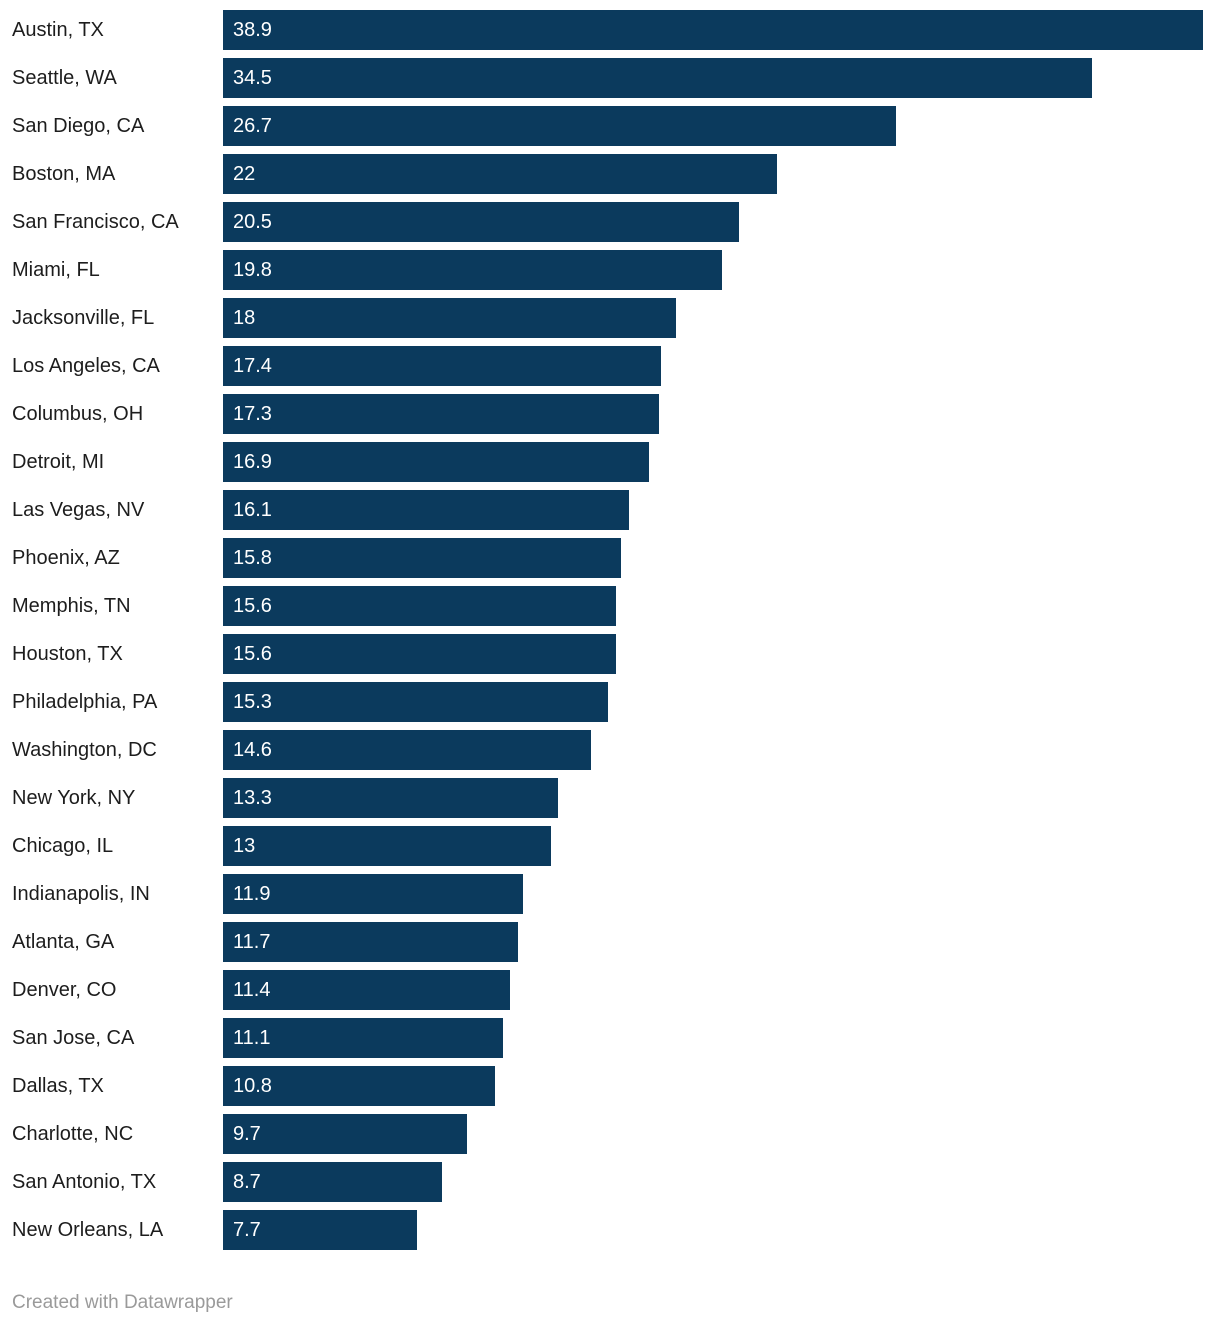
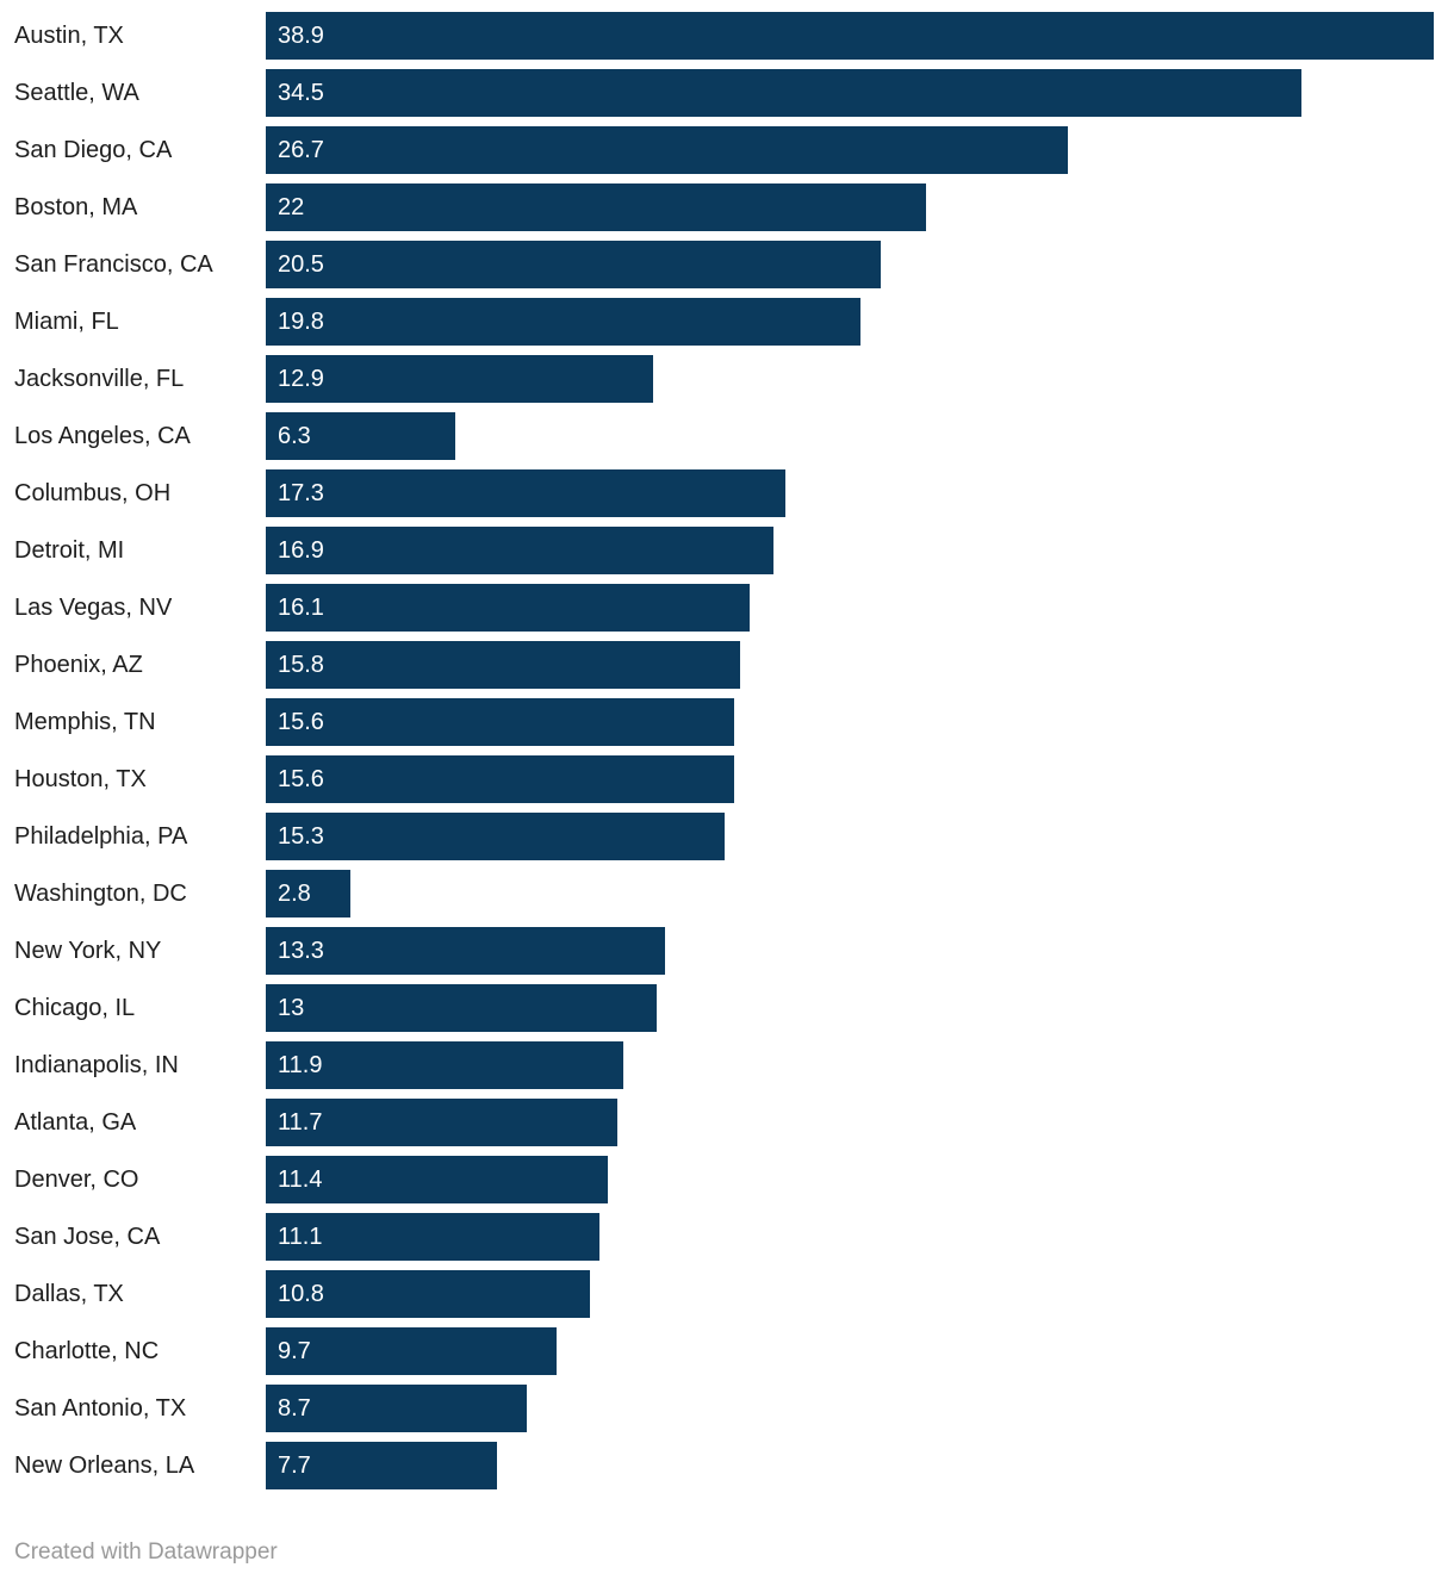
Jacksonville, FL: 18 -> 12.9
Los Angeles, CA: 17.4 -> 6.3
Washington, DC: 14.6 -> 2.8
